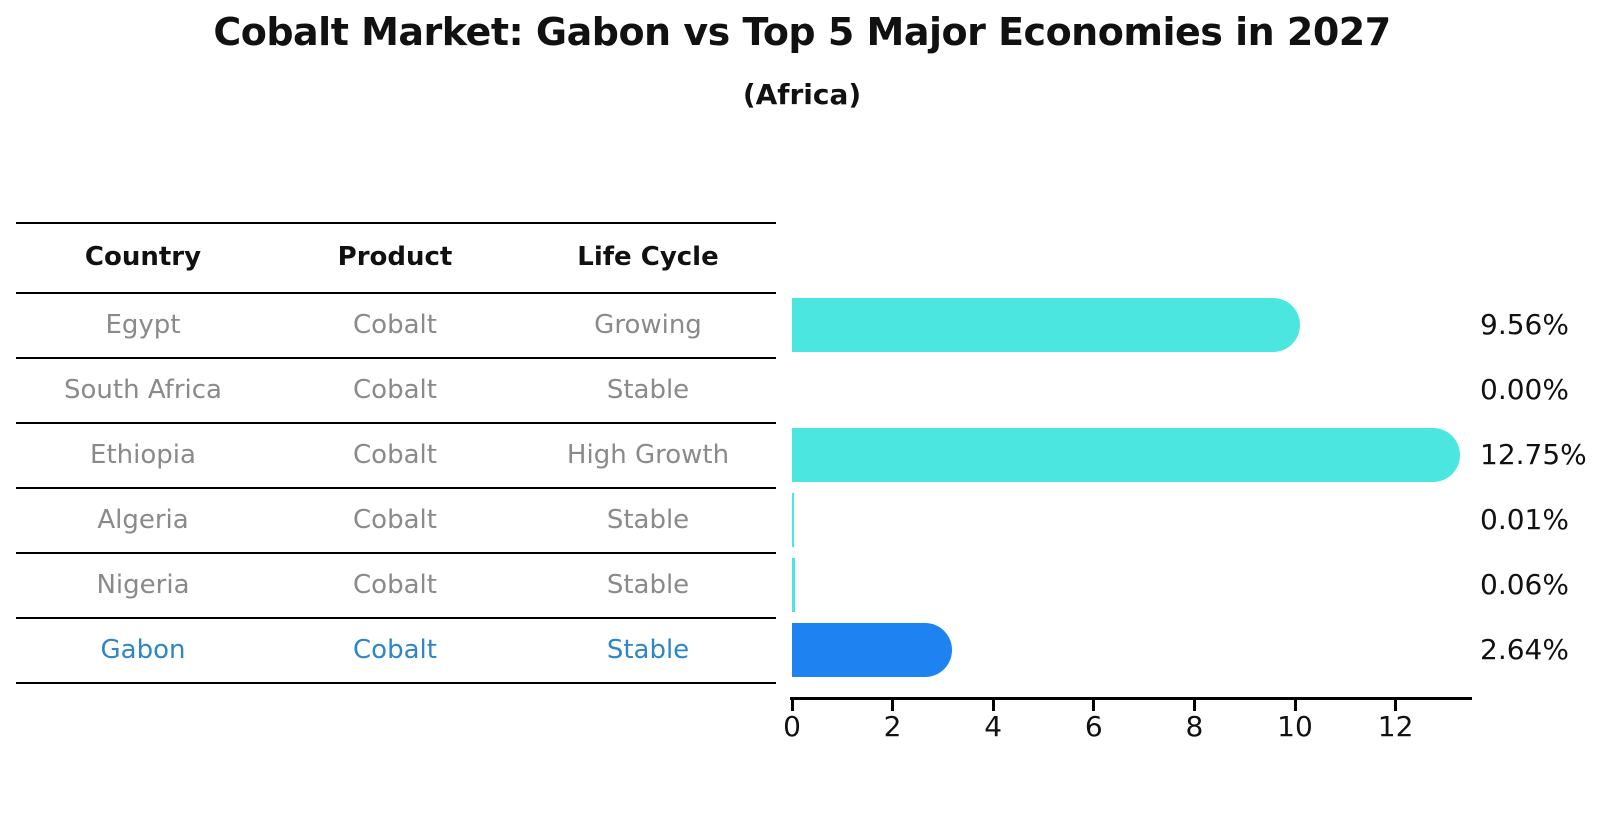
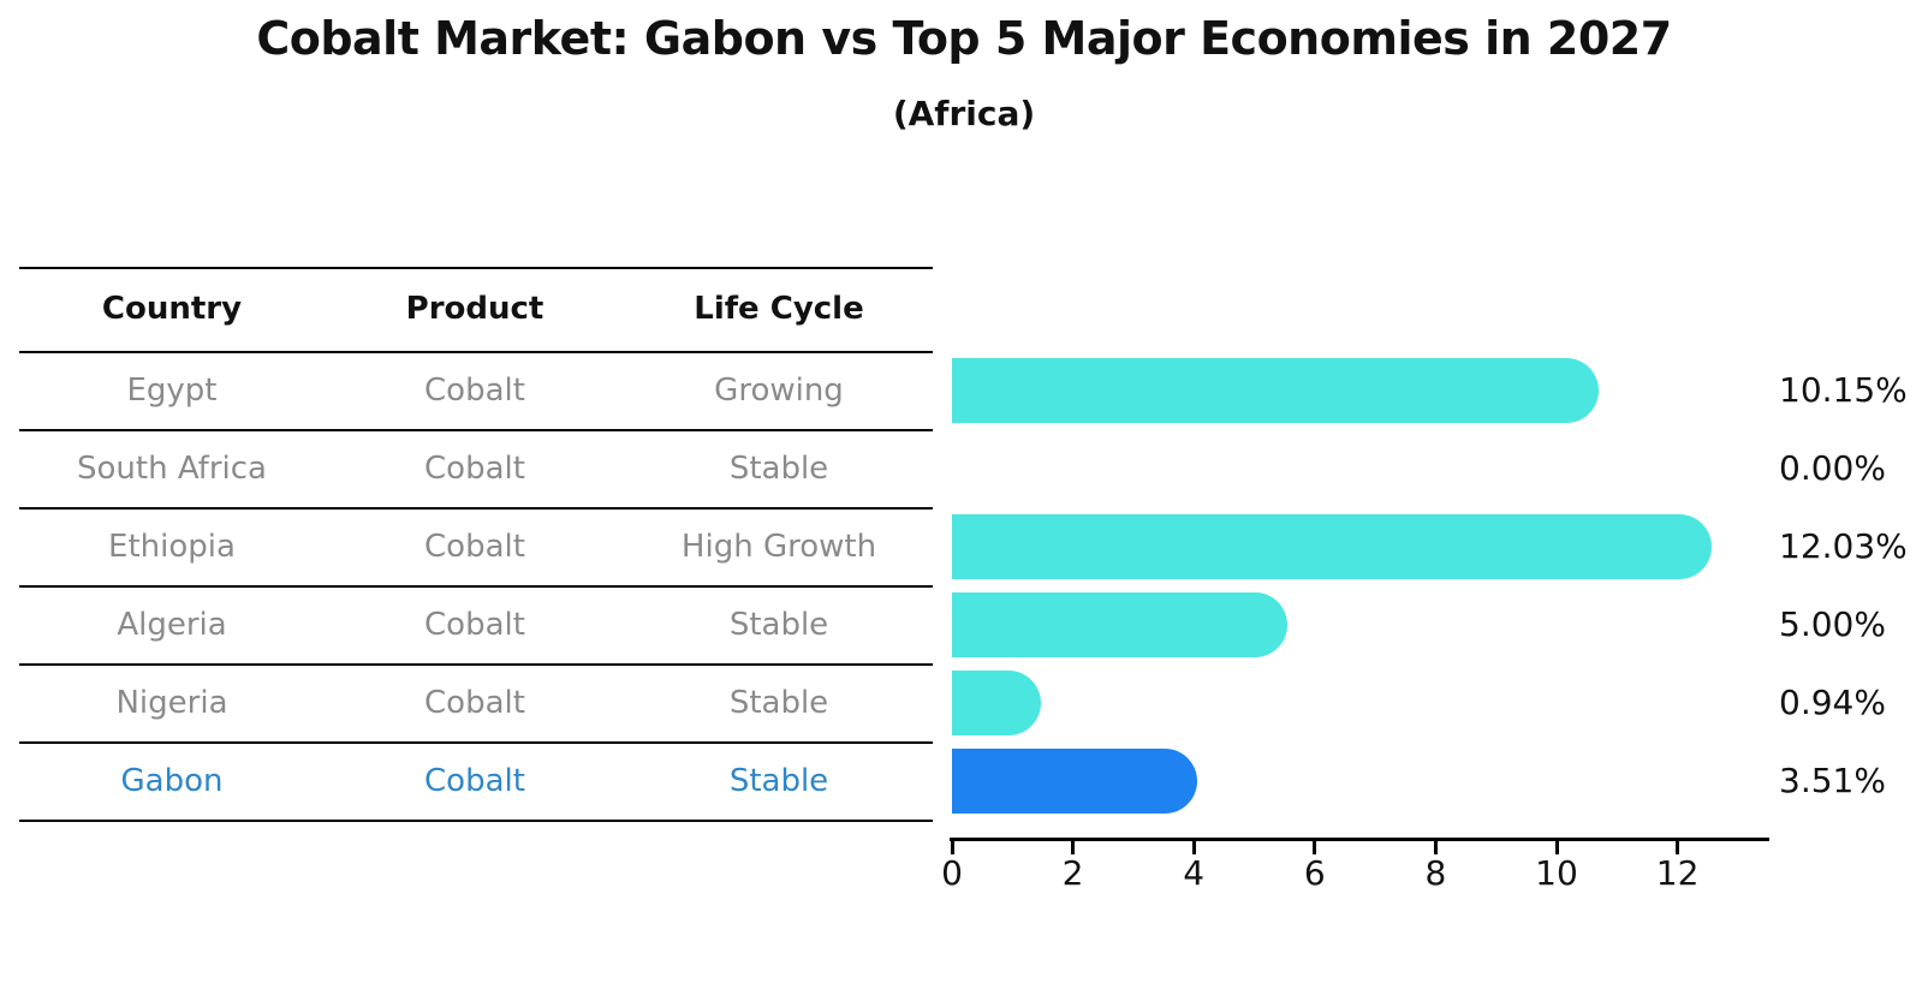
Egypt: 9.56% -> 10.15%
Ethiopia: 12.75% -> 12.03%
Algeria: 0.01% -> 5.00%
Nigeria: 0.06% -> 0.94%
Gabon: 2.64% -> 3.51%
